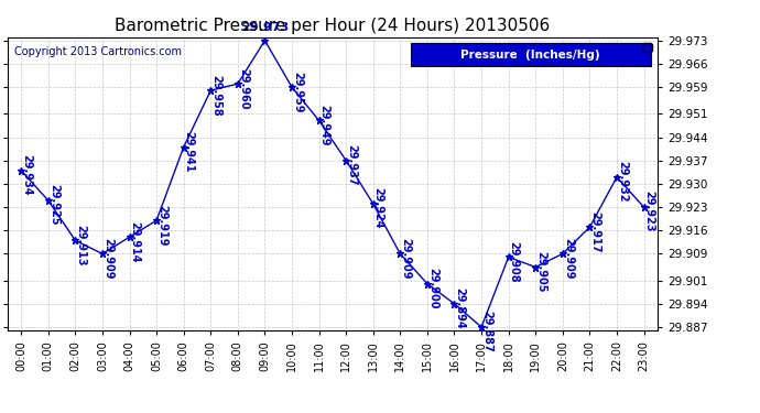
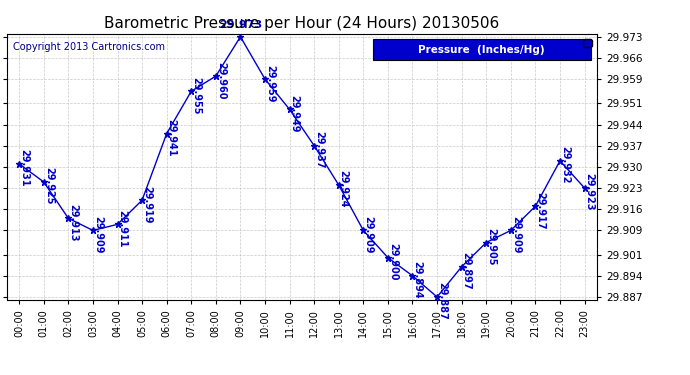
00:00: 29.934 -> 29.931
04:00: 29.914 -> 29.911
07:00: 29.958 -> 29.955
18:00: 29.908 -> 29.897
